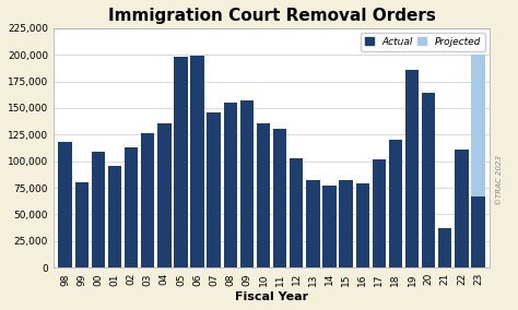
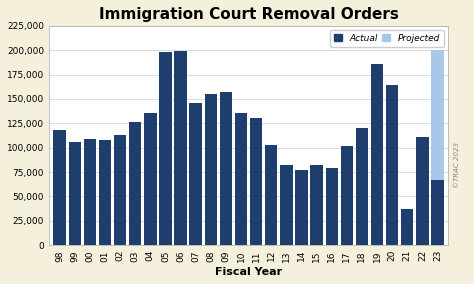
Actual/99: 80,000 -> 106,000
Actual/01: 96,000 -> 108,000
